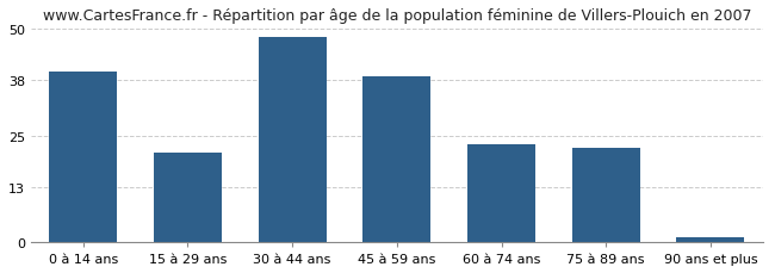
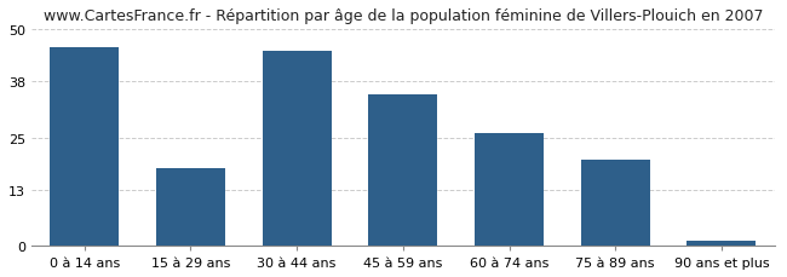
0 à 14 ans: 40 -> 46
15 à 29 ans: 21 -> 18
30 à 44 ans: 48 -> 45
45 à 59 ans: 39 -> 35
60 à 74 ans: 23 -> 26
75 à 89 ans: 22 -> 20
